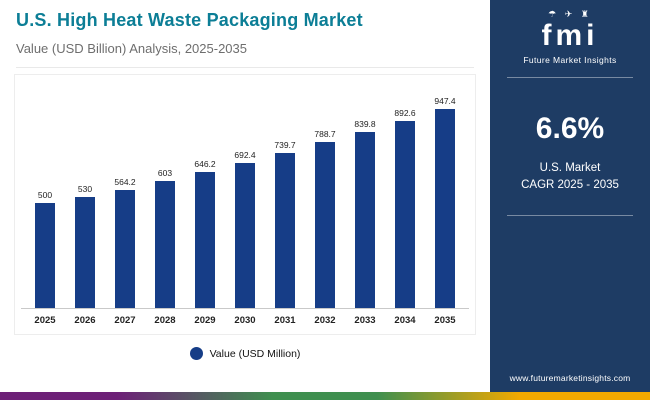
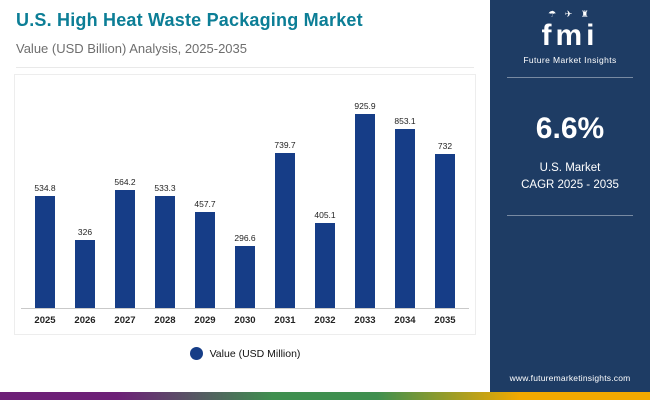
2025: 500 -> 534.8
2026: 530 -> 326
2028: 603 -> 533.3
2029: 646.2 -> 457.7
2030: 692.4 -> 296.6
2032: 788.7 -> 405.1
2033: 839.8 -> 925.9
2034: 892.6 -> 853.1
2035: 947.4 -> 732
